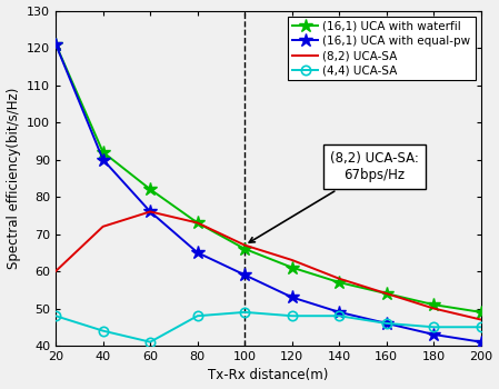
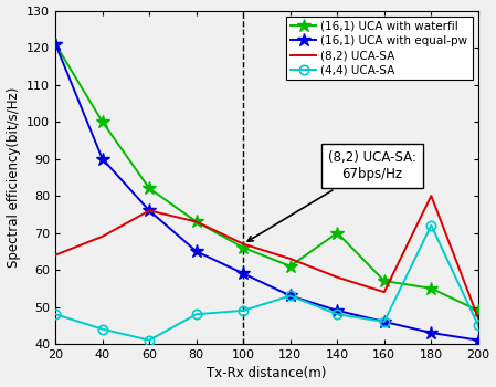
(8,2) UCA-SA/20: 60 -> 64
(16,1) UCA with waterfil/40: 92 -> 100
(8,2) UCA-SA/40: 72 -> 69
(4,4) UCA-SA/120: 48 -> 53
(16,1) UCA with waterfil/140: 57 -> 70
(16,1) UCA with waterfil/160: 54 -> 57
(16,1) UCA with waterfil/180: 51 -> 55
(8,2) UCA-SA/180: 50 -> 80
(4,4) UCA-SA/180: 45 -> 72
